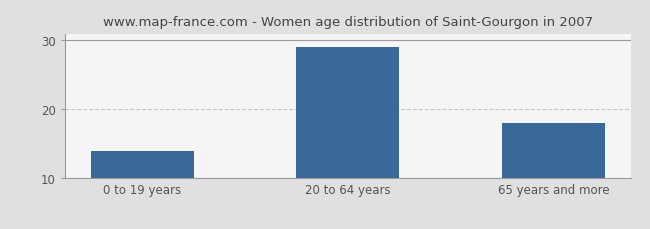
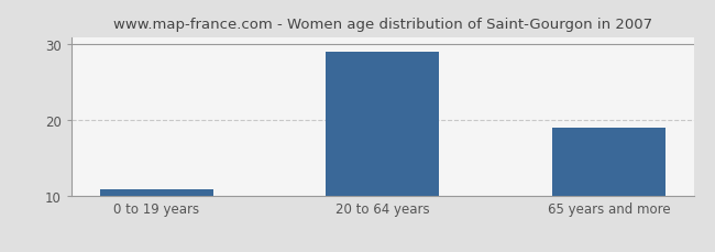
0 to 19 years: 14 -> 11
65 years and more: 18 -> 19
